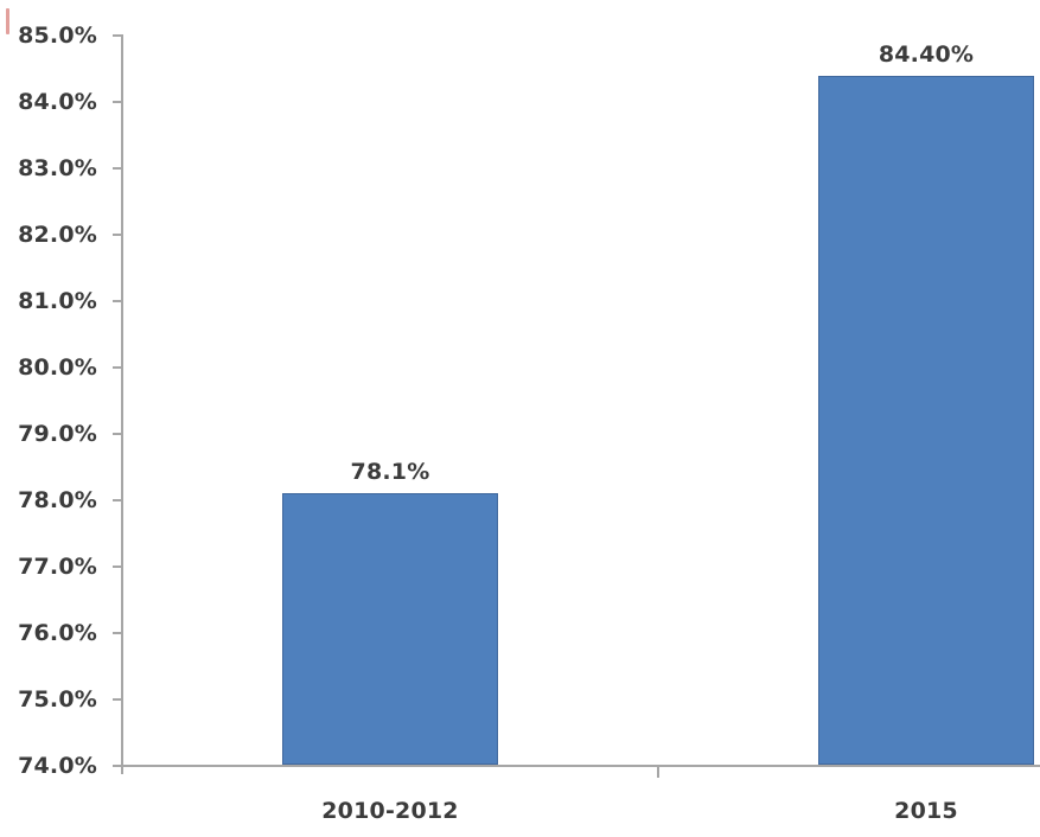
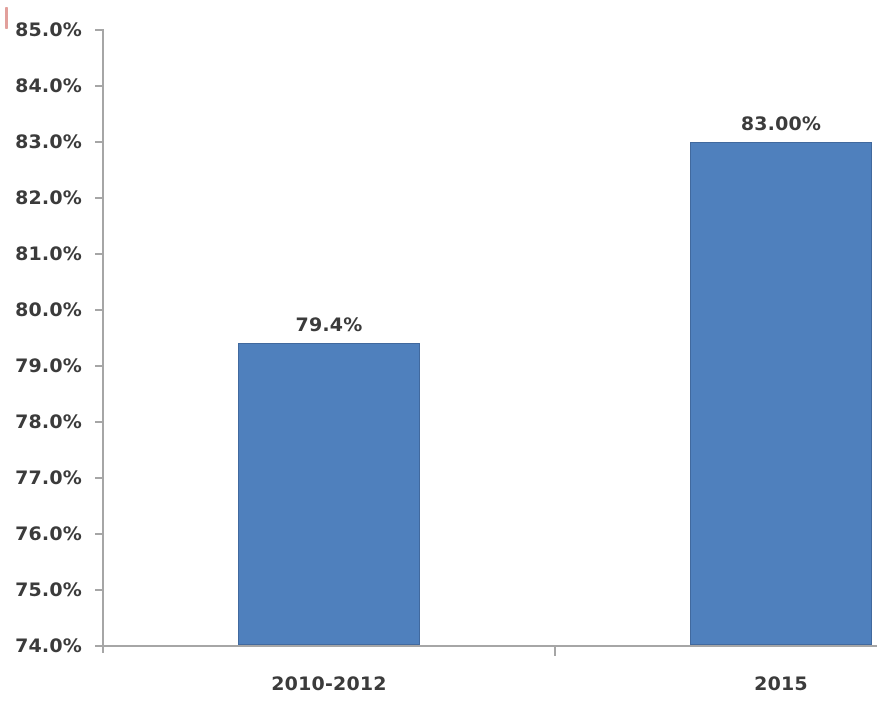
2010-2012: 78.1% -> 79.4%
2015: 84.40% -> 83.00%
